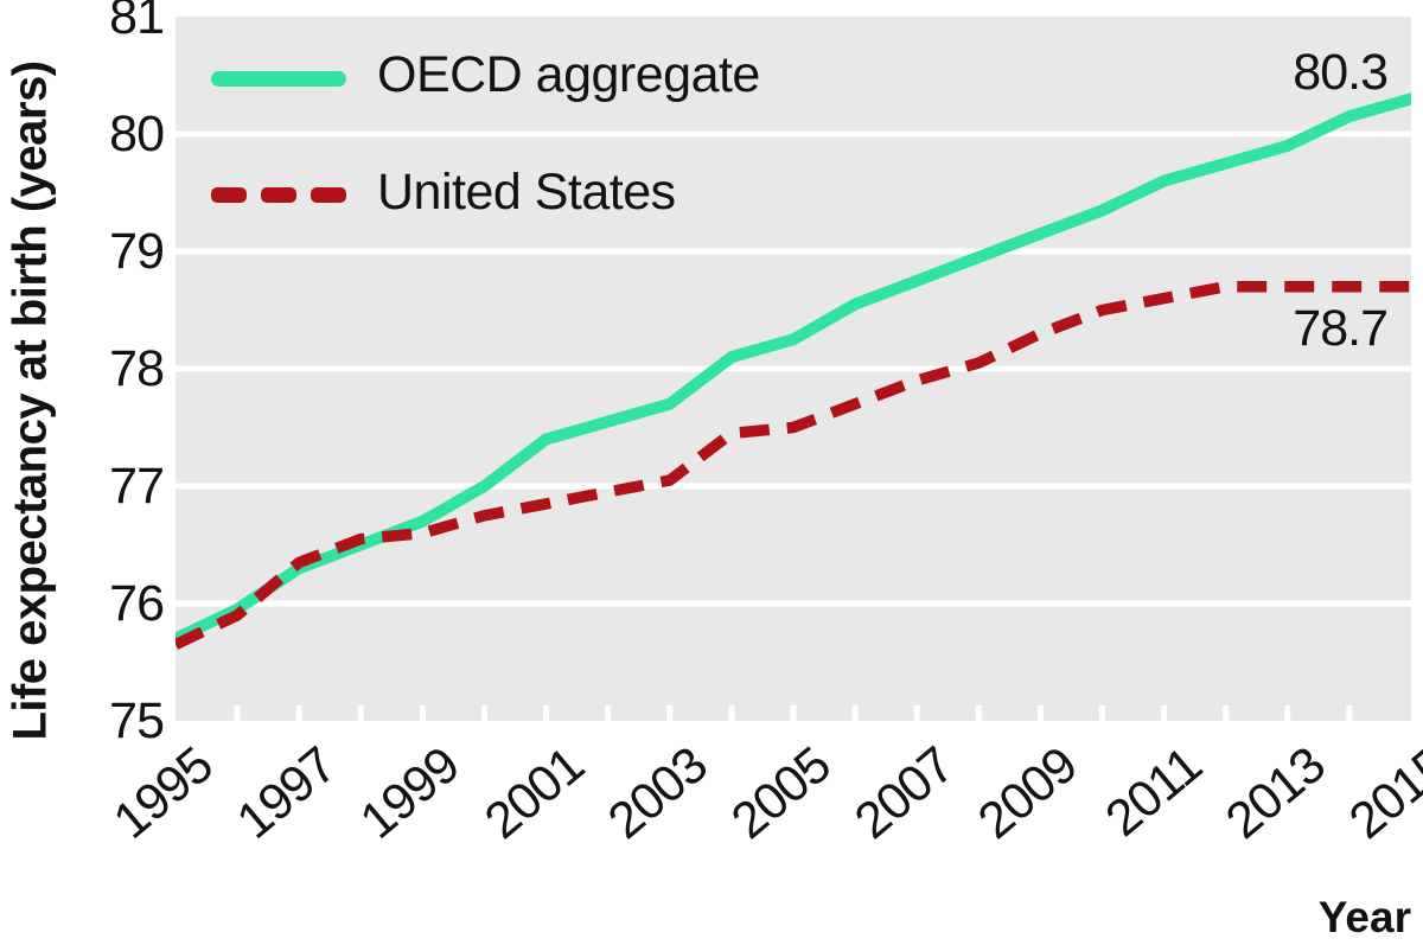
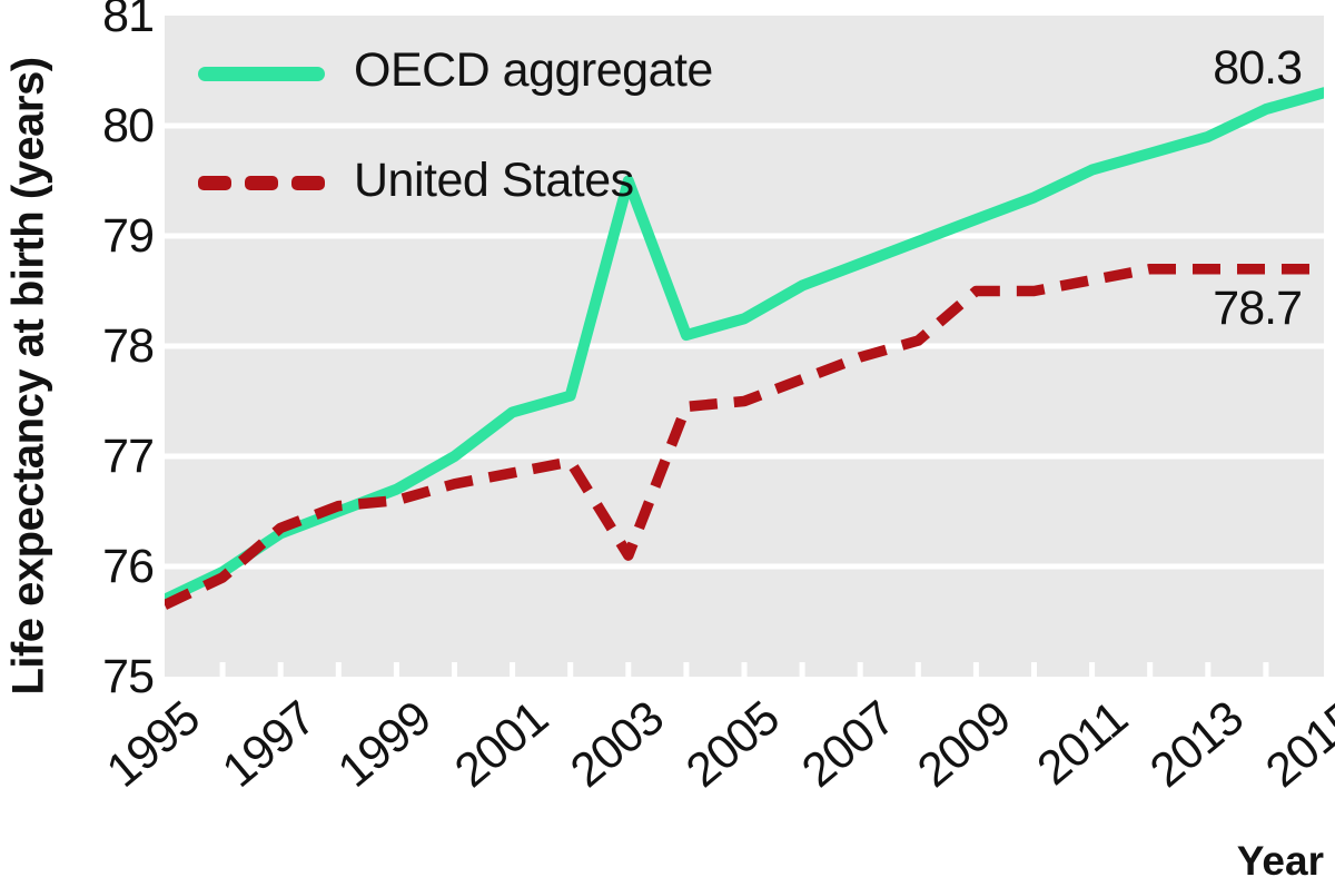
OECD aggregate/2003: 77.7 -> 79.5
United States/2003: 77.0 -> 76.1
United States/2009: 78.3 -> 78.5
